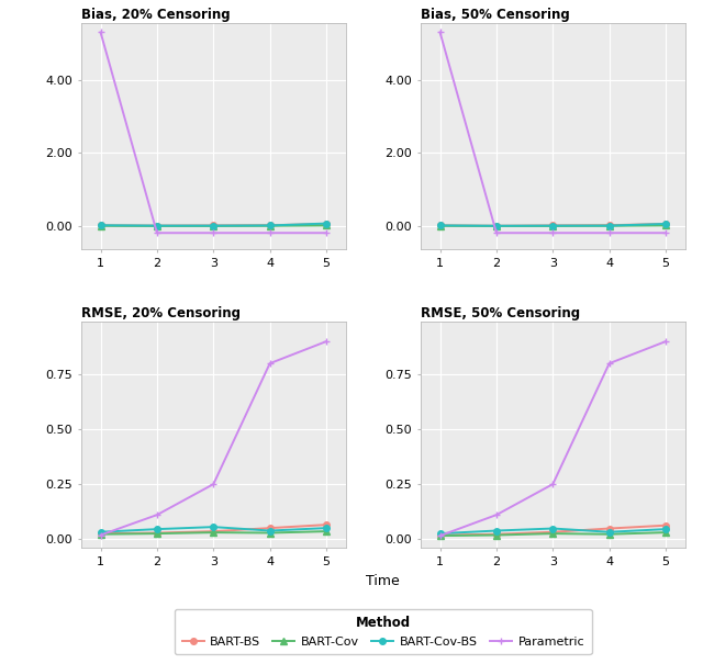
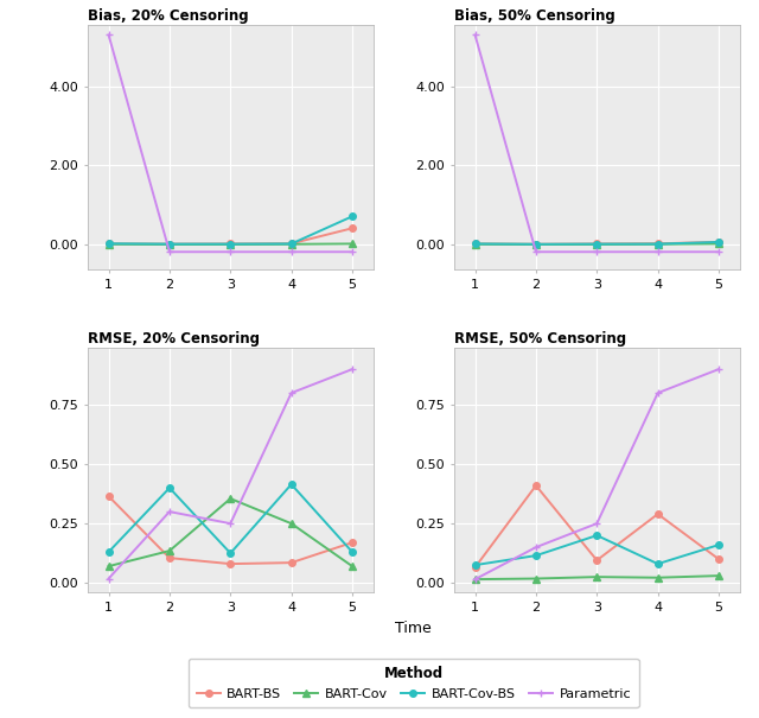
Bias, 20% Censoring/BART-BS/5: 0.05 -> 0.40
Bias, 20% Censoring/BART-Cov-BS/5: 0.06 -> 0.70
RMSE, 20% Censoring/BART-BS/1: 0.025 -> 0.365
RMSE, 20% Censoring/BART-Cov/1: 0.022 -> 0.070
RMSE, 20% Censoring/BART-Cov-BS/1: 0.032 -> 0.130
RMSE, 20% Censoring/BART-BS/2: 0.028 -> 0.105
RMSE, 20% Censoring/BART-Cov/2: 0.025 -> 0.135
RMSE, 20% Censoring/BART-Cov-BS/2: 0.045 -> 0.400
RMSE, 20% Censoring/Parametric/2: 0.110 -> 0.300
RMSE, 20% Censoring/BART-BS/3: 0.035 -> 0.080
RMSE, 20% Censoring/BART-Cov/3: 0.030 -> 0.355
RMSE, 20% Censoring/BART-Cov-BS/3: 0.055 -> 0.125
RMSE, 20% Censoring/BART-BS/4: 0.050 -> 0.085
RMSE, 20% Censoring/BART-Cov/4: 0.028 -> 0.250
RMSE, 20% Censoring/BART-Cov-BS/4: 0.038 -> 0.415
RMSE, 20% Censoring/BART-BS/5: 0.065 -> 0.170
RMSE, 20% Censoring/BART-Cov/5: 0.035 -> 0.070
RMSE, 20% Censoring/BART-Cov-BS/5: 0.050 -> 0.130
RMSE, 50% Censoring/BART-BS/1: 0.018 -> 0.065
RMSE, 50% Censoring/BART-Cov-BS/1: 0.025 -> 0.075
RMSE, 50% Censoring/BART-BS/2: 0.022 -> 0.410
RMSE, 50% Censoring/BART-Cov-BS/2: 0.038 -> 0.115
RMSE, 50% Censoring/Parametric/2: 0.110 -> 0.150
RMSE, 50% Censoring/BART-BS/3: 0.032 -> 0.095
RMSE, 50% Censoring/BART-Cov-BS/3: 0.048 -> 0.200
RMSE, 50% Censoring/BART-BS/4: 0.048 -> 0.290
RMSE, 50% Censoring/BART-Cov-BS/4: 0.032 -> 0.080
RMSE, 50% Censoring/BART-BS/5: 0.062 -> 0.100
RMSE, 50% Censoring/BART-Cov-BS/5: 0.045 -> 0.160
